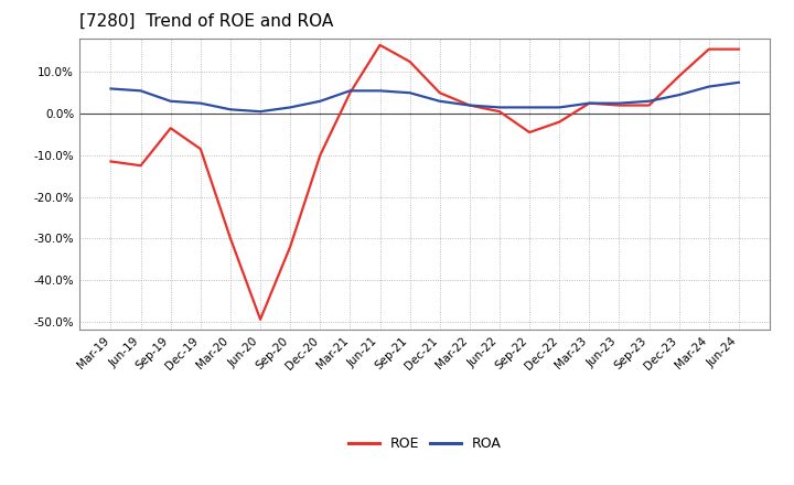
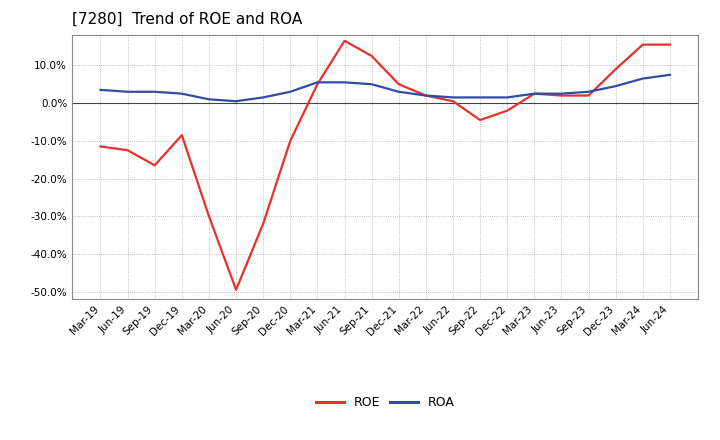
ROA/Mar-19: 6.0% -> 3.5%
ROA/Jun-19: 5.5% -> 3.0%
ROE/Sep-19: -3.5% -> -16.5%
